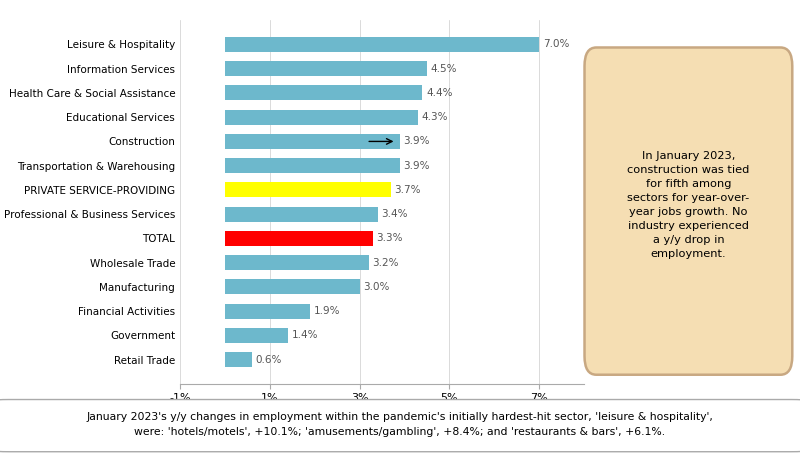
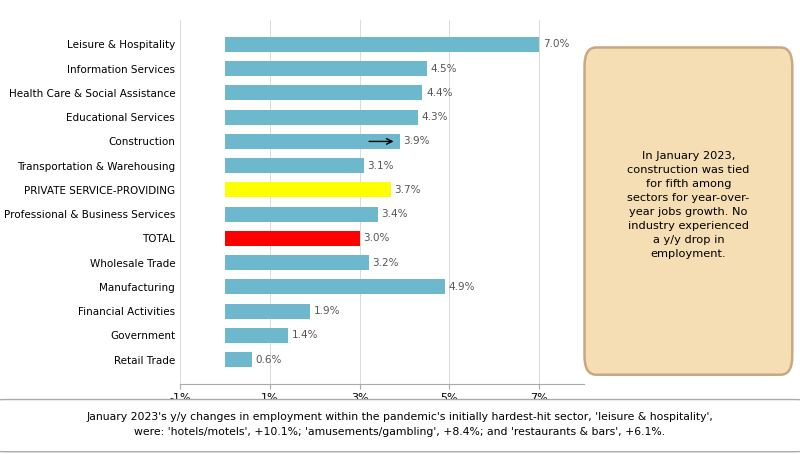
Transportation & Warehousing: 3.9% -> 3.1%
TOTAL: 3.3% -> 3.0%
Manufacturing: 3.0% -> 4.9%
